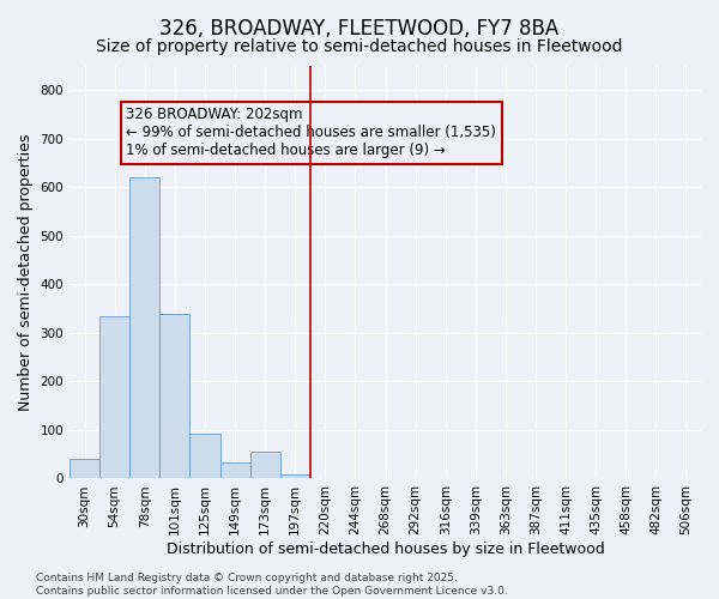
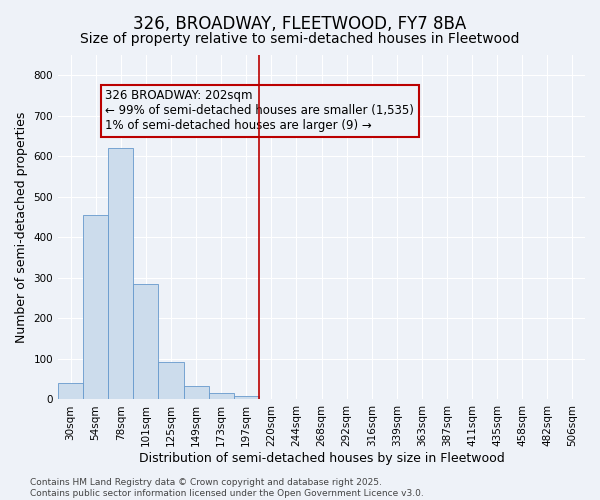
54sqm: 335 -> 455
101sqm: 340 -> 285
173sqm: 55 -> 17
